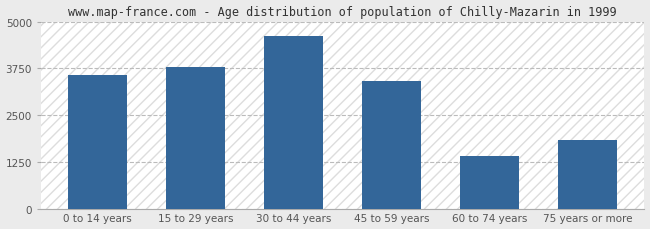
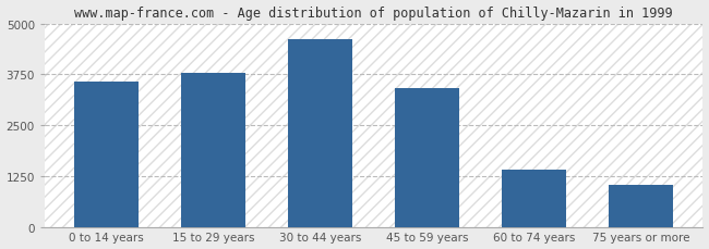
75 years or more: 1850 -> 1050
